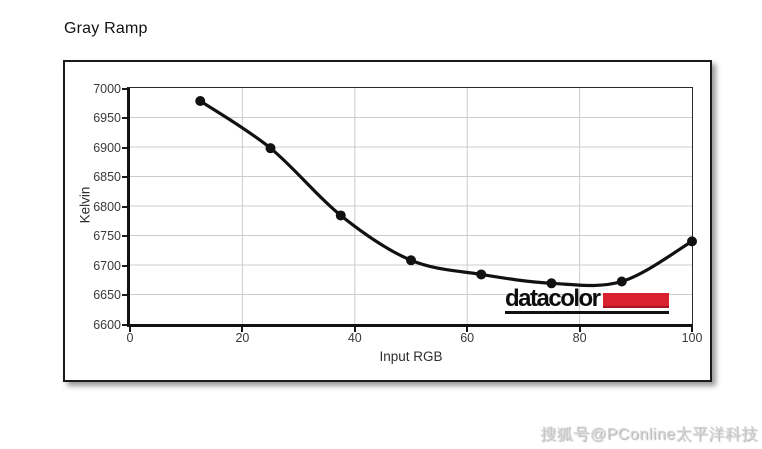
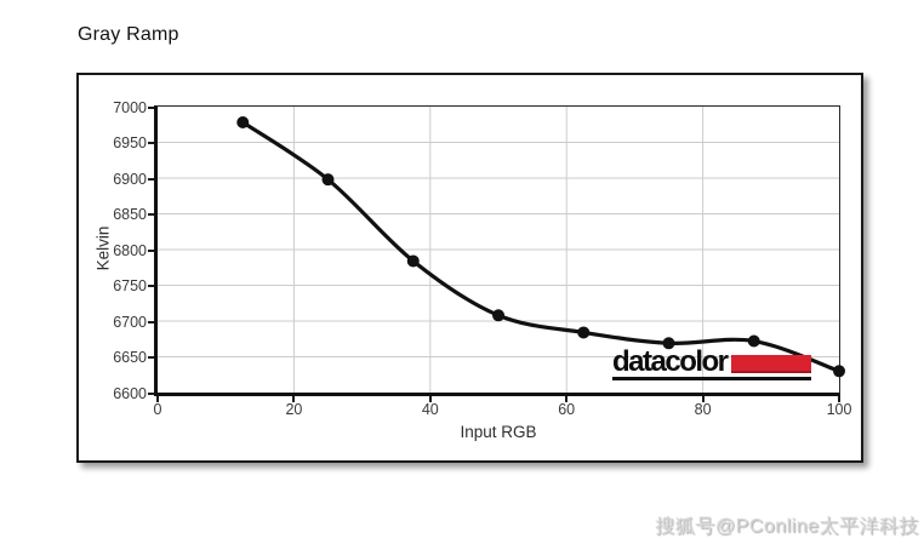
100: 6740 -> 6630
